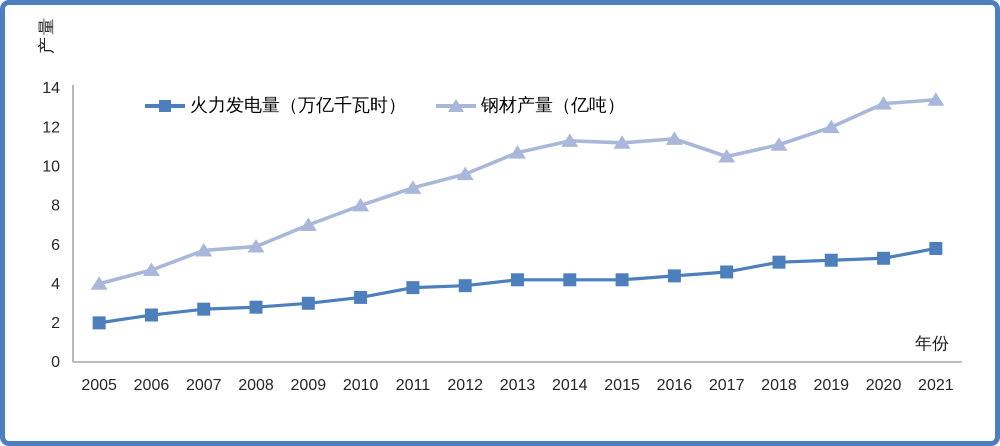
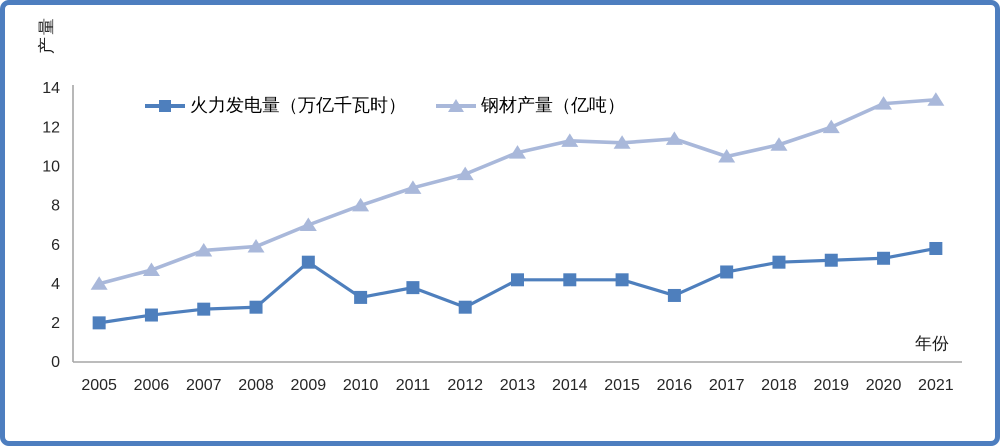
火力发电量（万亿千瓦时）/2009: 3.0 -> 5.1
火力发电量（万亿千瓦时）/2012: 3.9 -> 2.8
火力发电量（万亿千瓦时）/2016: 4.4 -> 3.4
